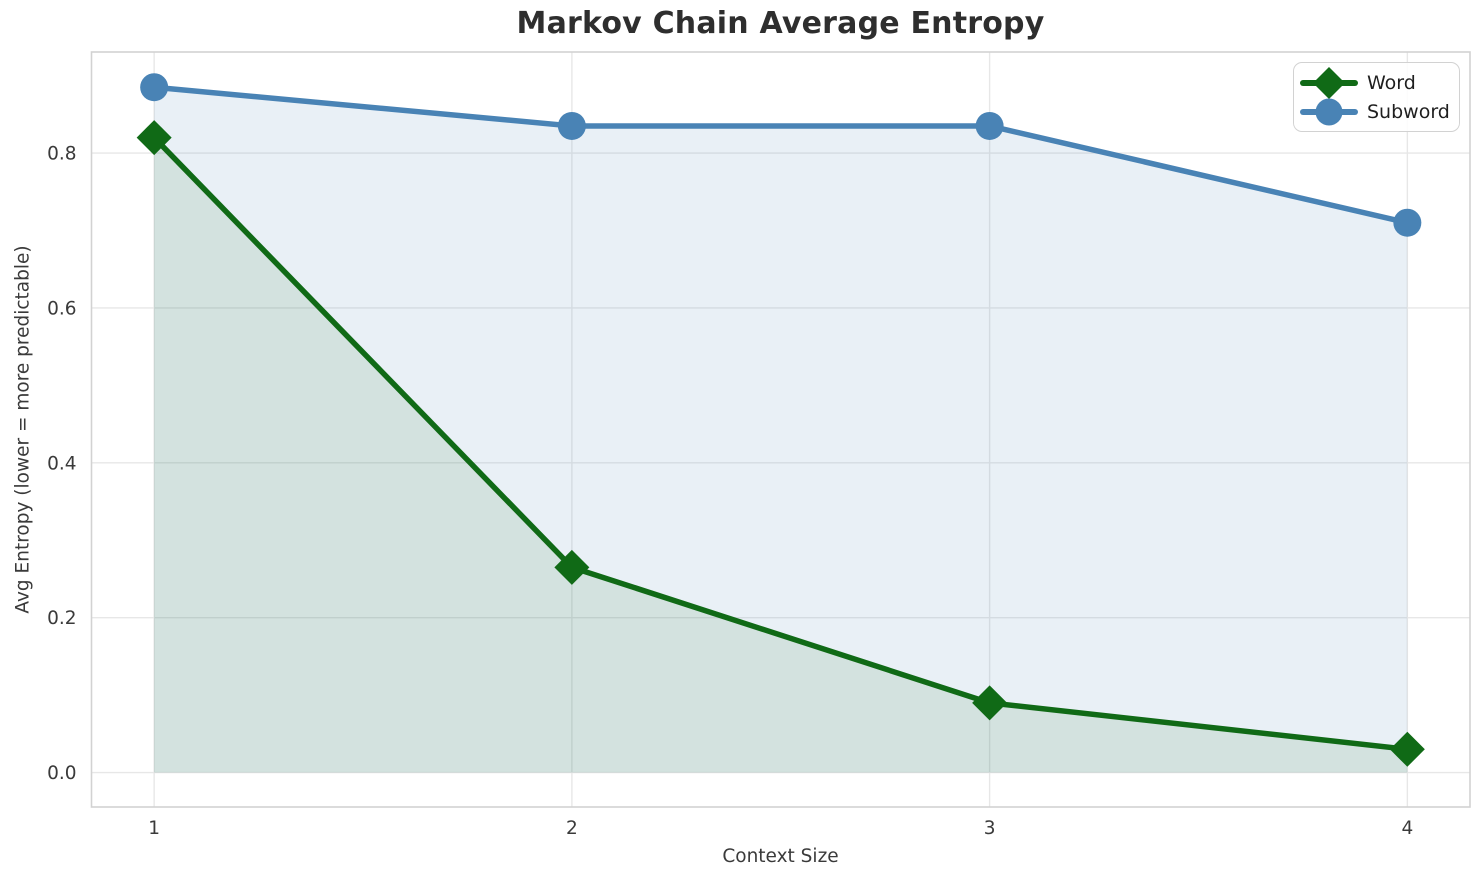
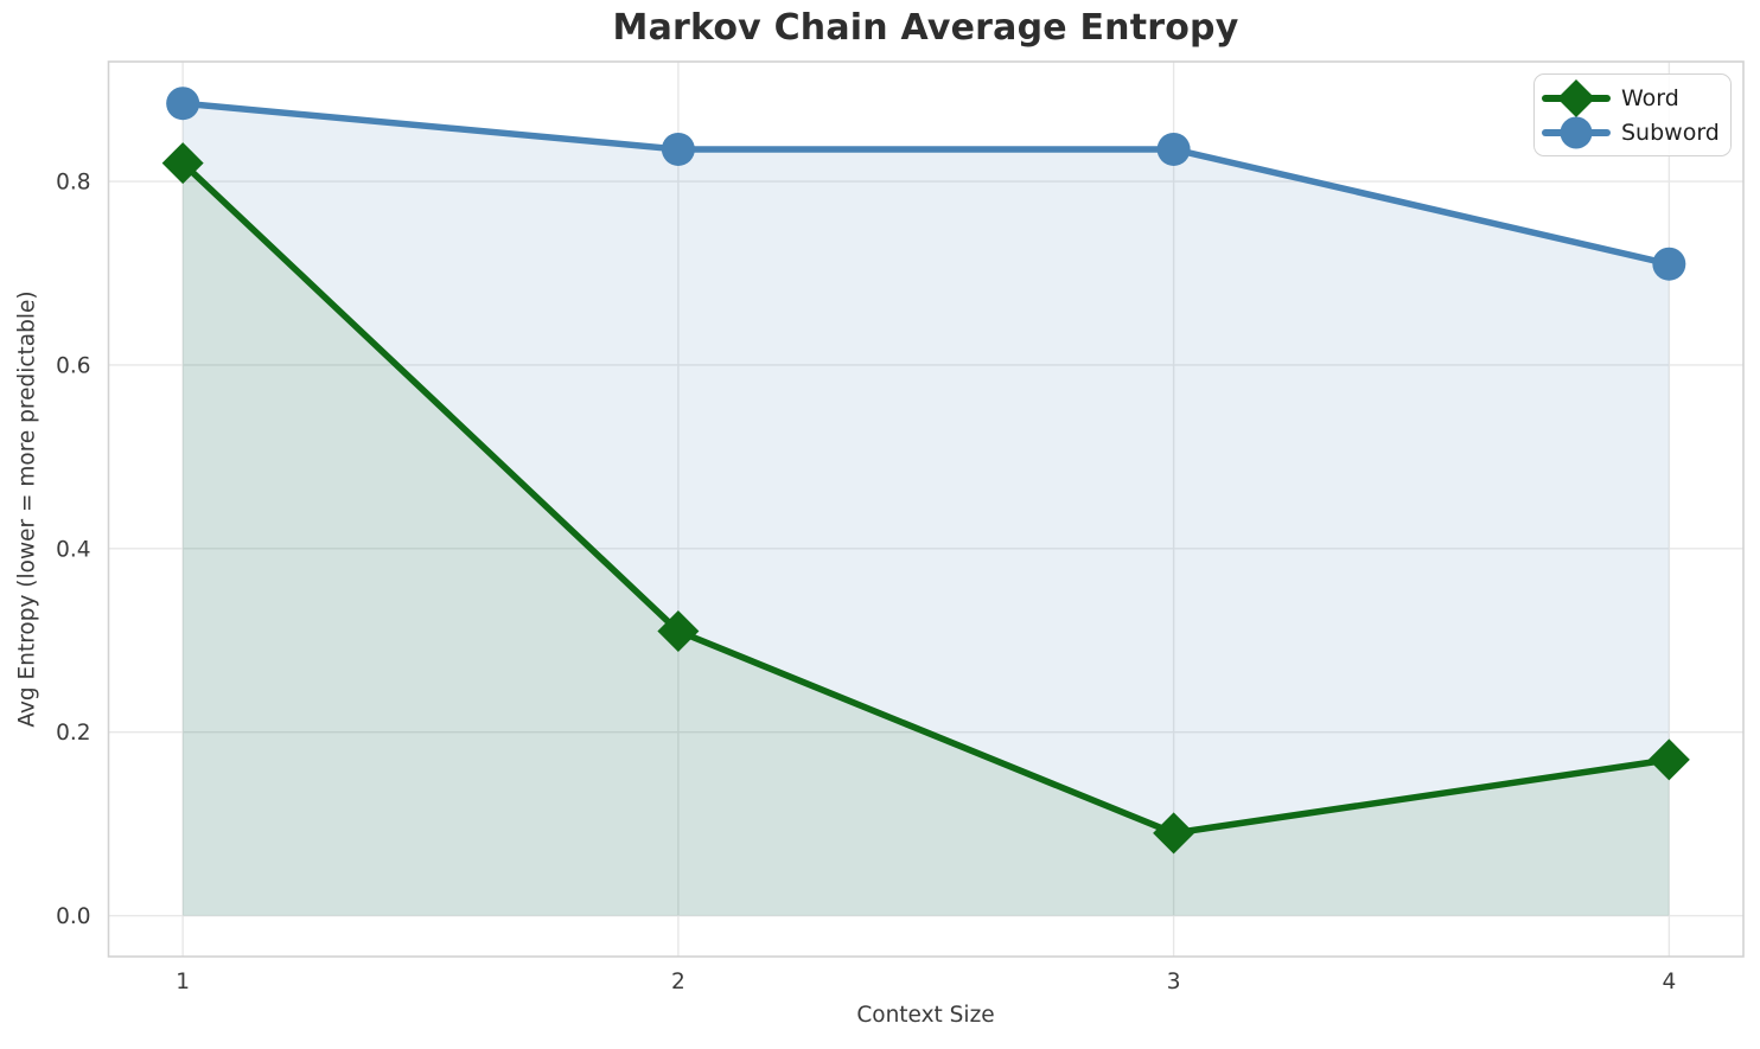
Word/2: 0.27 -> 0.31
Word/4: 0.03 -> 0.17
